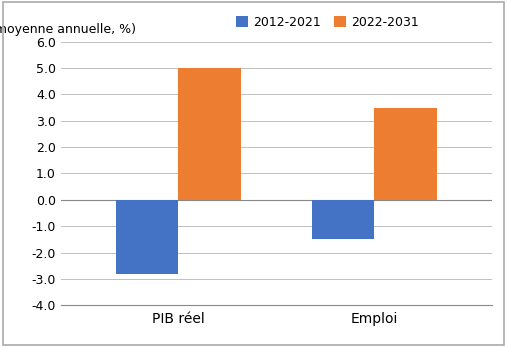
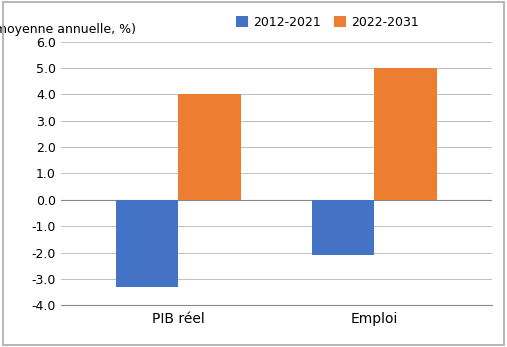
2012-2021/PIB réel: -2.8 -> -3.3
2022-2031/PIB réel: 5.0 -> 4.0
2012-2021/Emploi: -1.5 -> -2.1
2022-2031/Emploi: 3.5 -> 5.0
